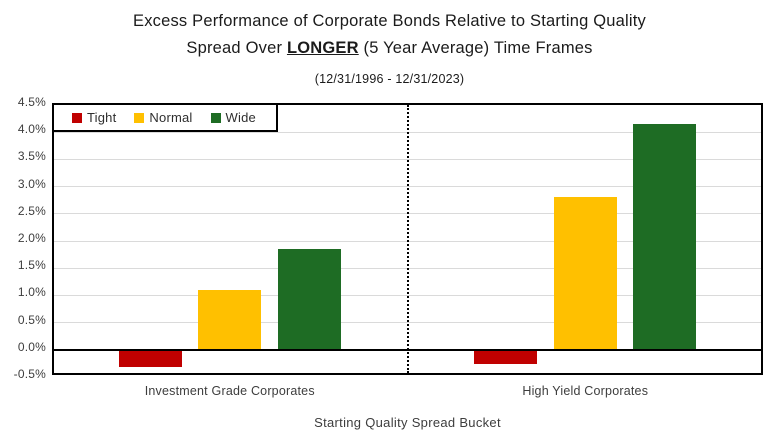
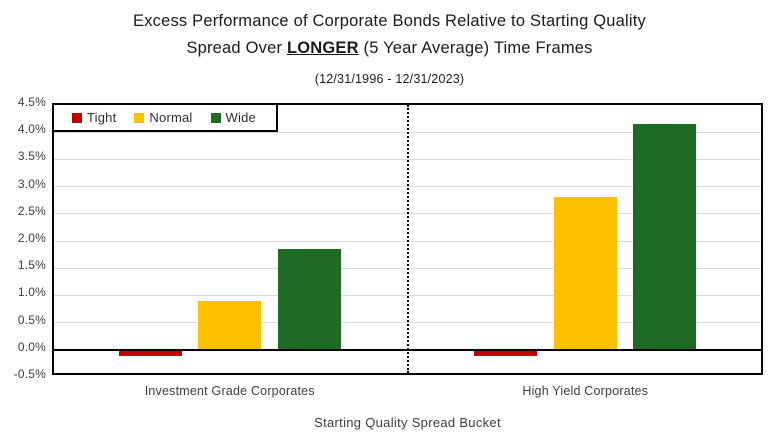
Tight/Investment Grade Corporates: -0.3% -> -0.1%
Normal/Investment Grade Corporates: 1.1% -> 0.9%
Tight/High Yield Corporates: -0.2% -> -0.1%
